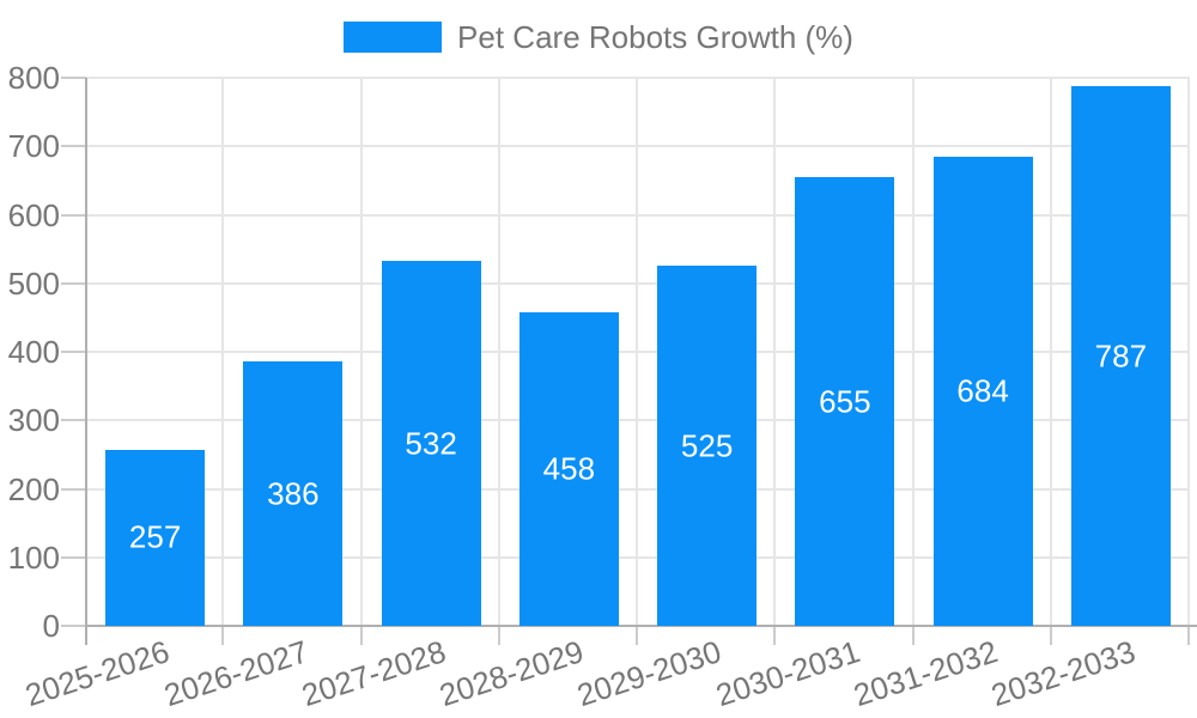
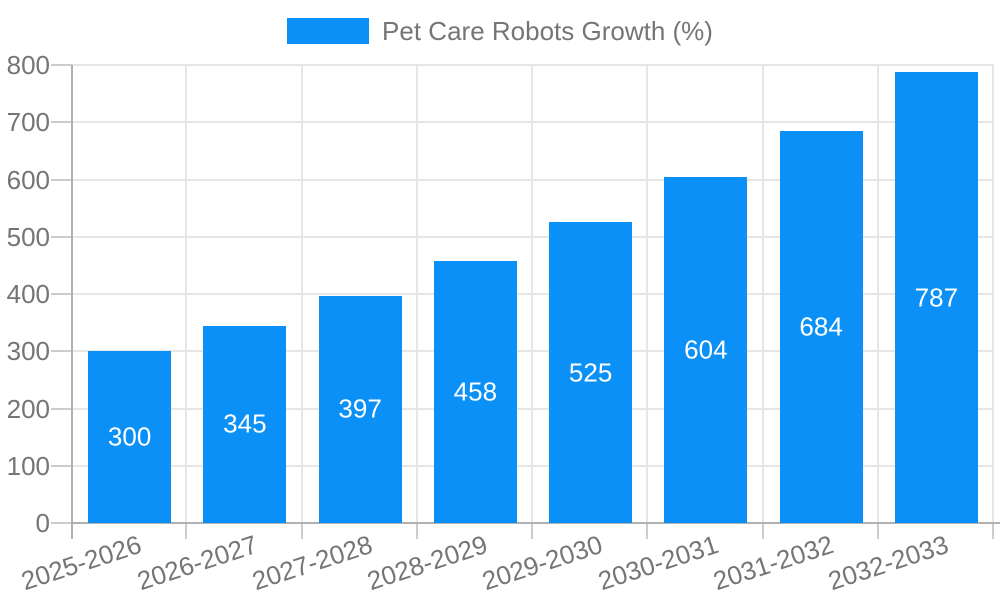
2025-2026: 257 -> 300
2026-2027: 386 -> 345
2027-2028: 532 -> 397
2030-2031: 655 -> 604
